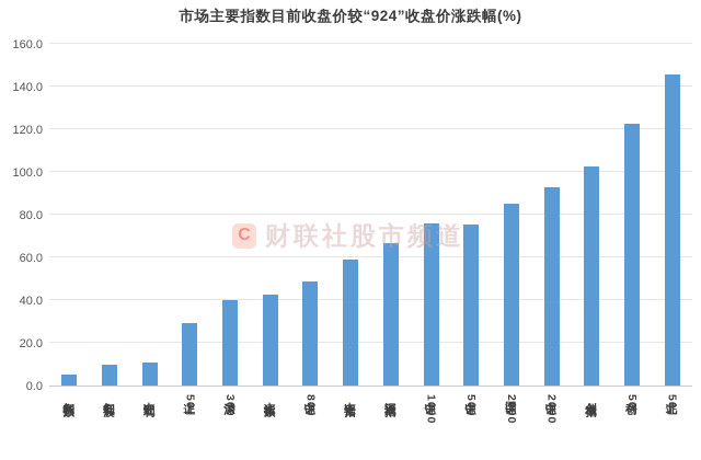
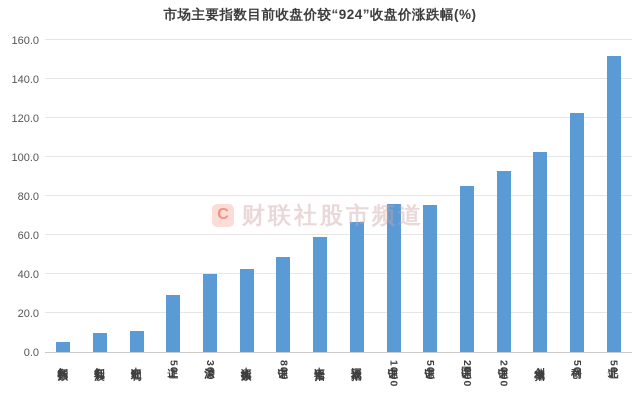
北证50: 146 -> 152
